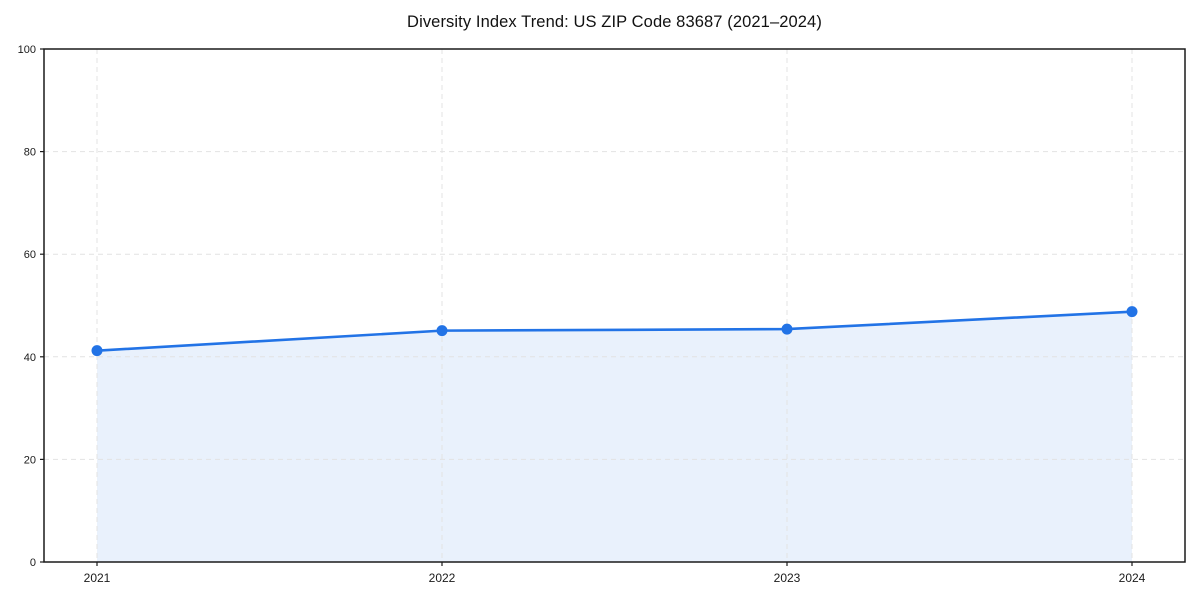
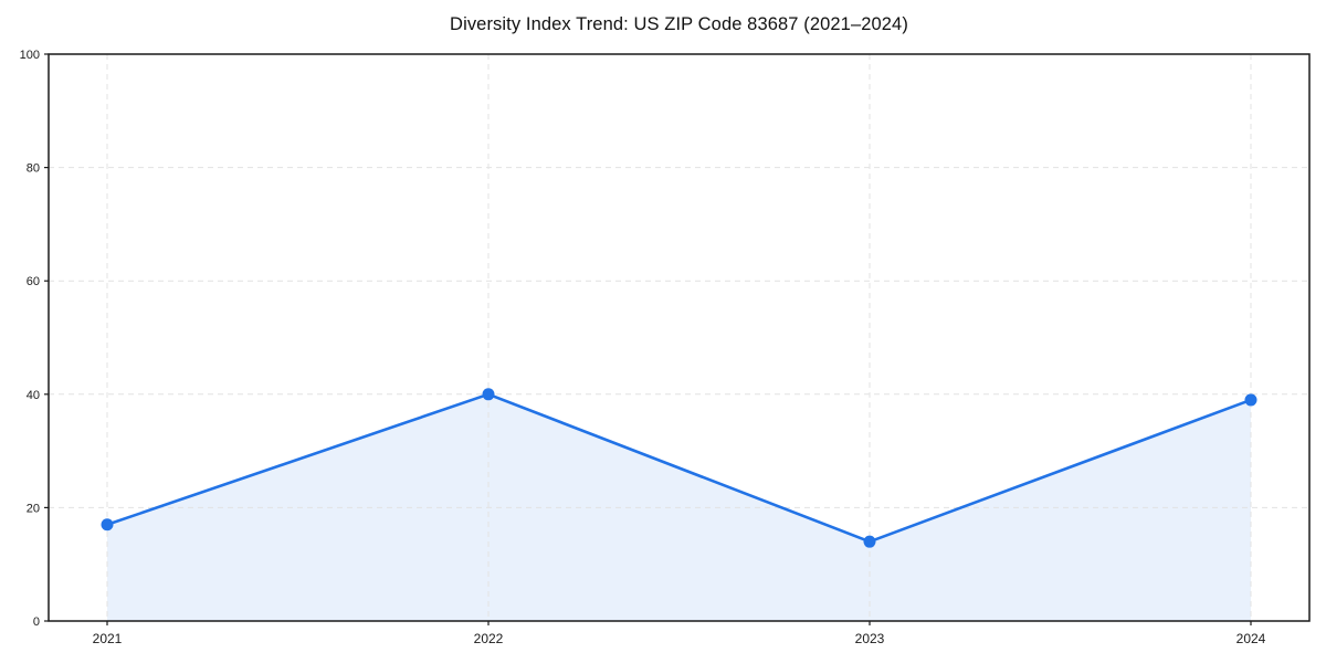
2021: 41 -> 17
2022: 45 -> 40
2023: 45 -> 14
2024: 49 -> 39
